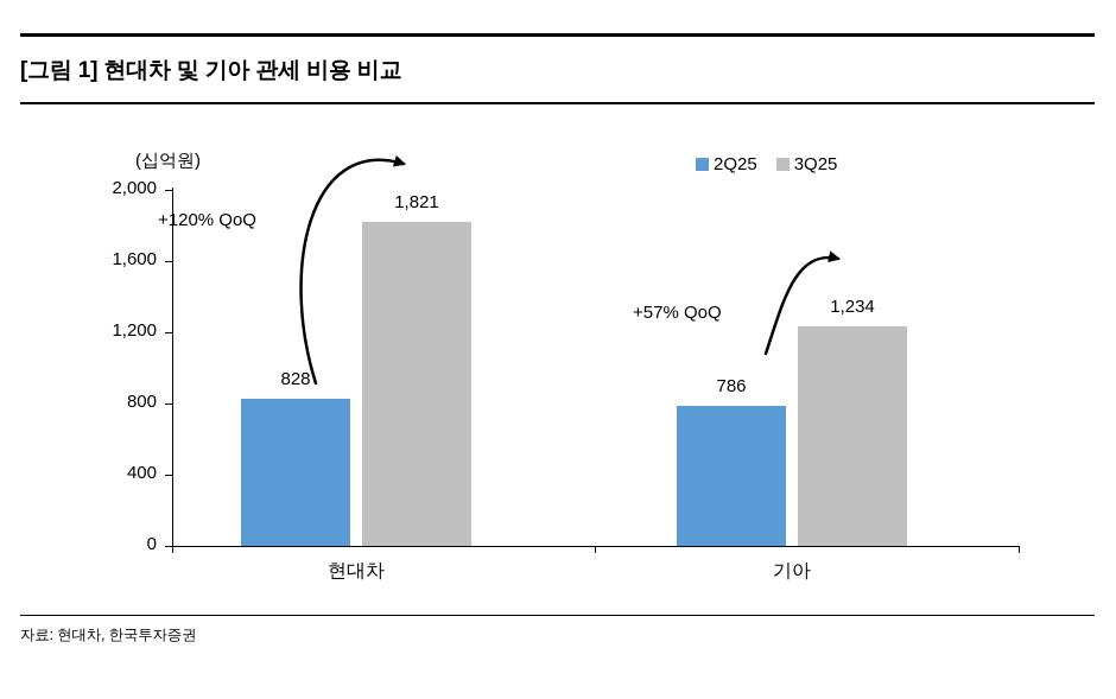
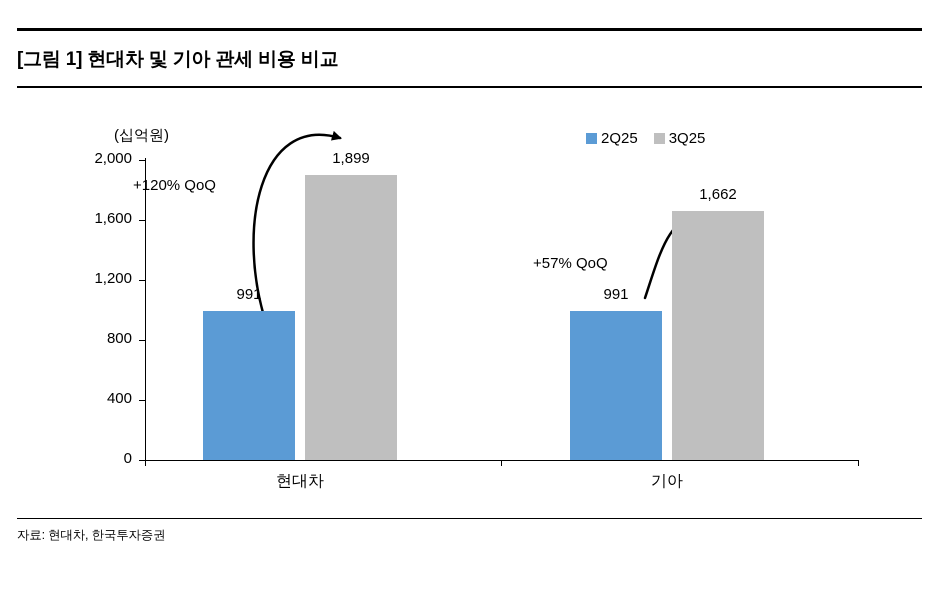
2Q25/현대차: 828 -> 991
3Q25/현대차: 1,821 -> 1,899
2Q25/기아: 786 -> 991
3Q25/기아: 1,234 -> 1,662
